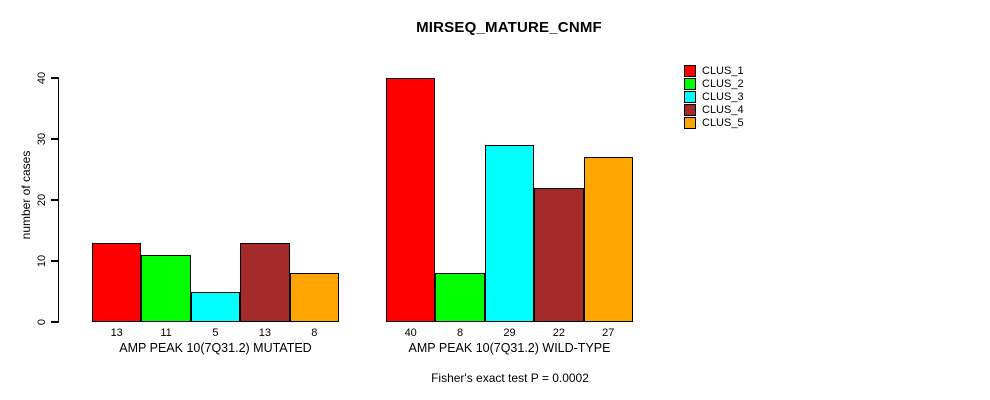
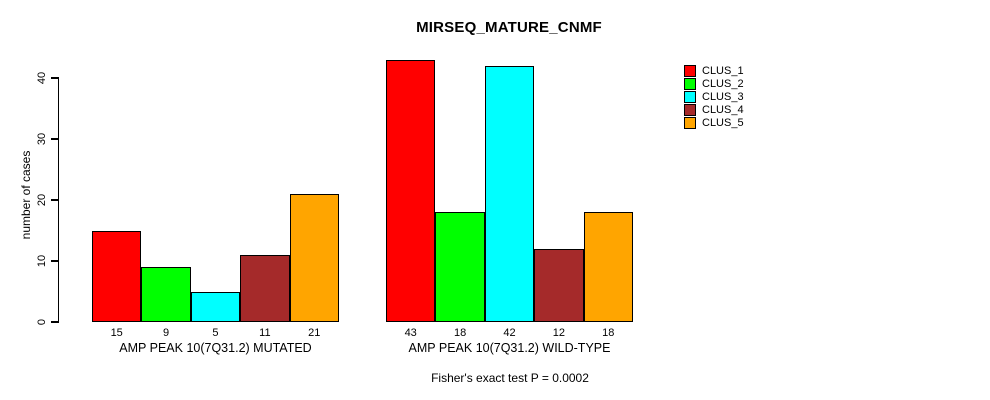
CLUS_1/AMP PEAK 10(7Q31.2) MUTATED: 13 -> 15
CLUS_2/AMP PEAK 10(7Q31.2) MUTATED: 11 -> 9
CLUS_4/AMP PEAK 10(7Q31.2) MUTATED: 13 -> 11
CLUS_5/AMP PEAK 10(7Q31.2) MUTATED: 8 -> 21
CLUS_1/AMP PEAK 10(7Q31.2) WILD-TYPE: 40 -> 43
CLUS_2/AMP PEAK 10(7Q31.2) WILD-TYPE: 8 -> 18
CLUS_3/AMP PEAK 10(7Q31.2) WILD-TYPE: 29 -> 42
CLUS_4/AMP PEAK 10(7Q31.2) WILD-TYPE: 22 -> 12
CLUS_5/AMP PEAK 10(7Q31.2) WILD-TYPE: 27 -> 18
